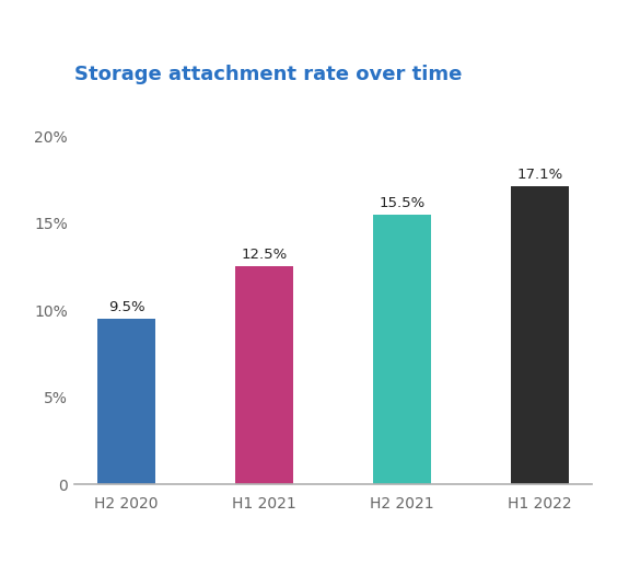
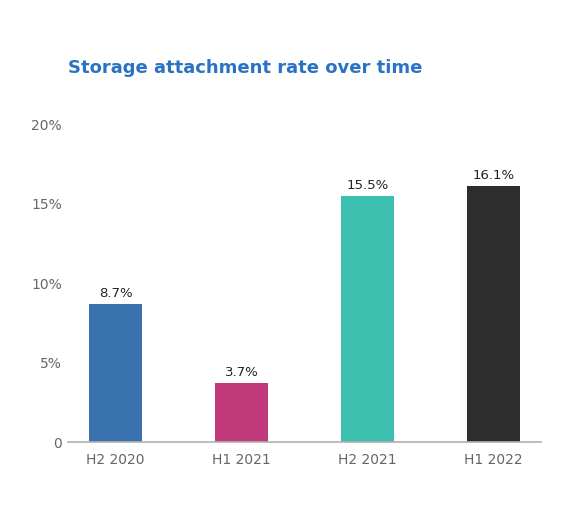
H2 2020: 9.5% -> 8.7%
H1 2021: 12.5% -> 3.7%
H1 2022: 17.1% -> 16.1%
